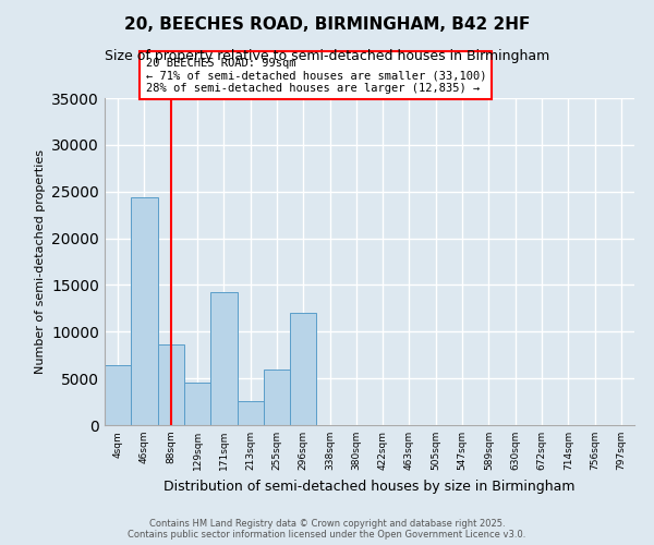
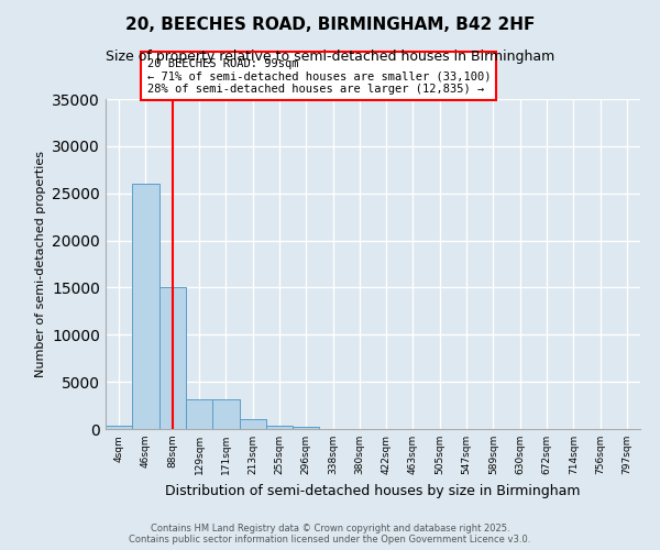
4sqm: 6400 -> 400
46sqm: 24400 -> 26000
88sqm: 8600 -> 15000
129sqm: 4600 -> 3200
171sqm: 14200 -> 3200
213sqm: 2600 -> 1100
255sqm: 6000 -> 400
296sqm: 12000 -> 200
